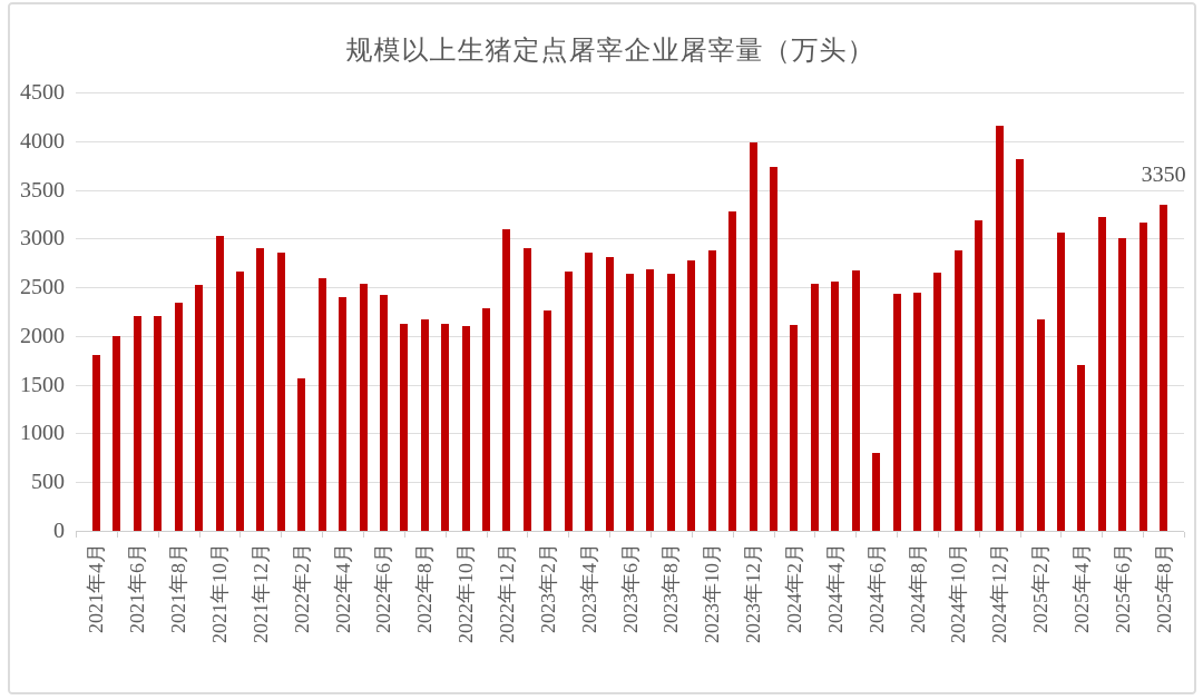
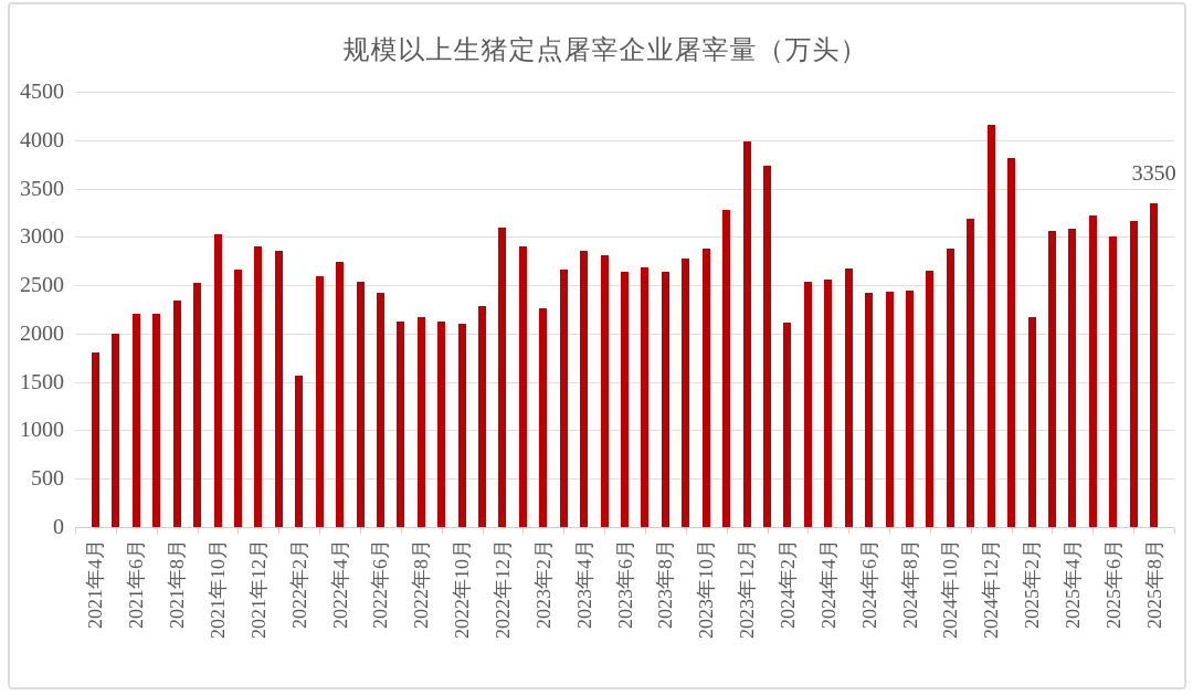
2022年4月: 2400 -> 2700
2024年6月: 800 -> 2400
2025年4月: 1700 -> 3100
